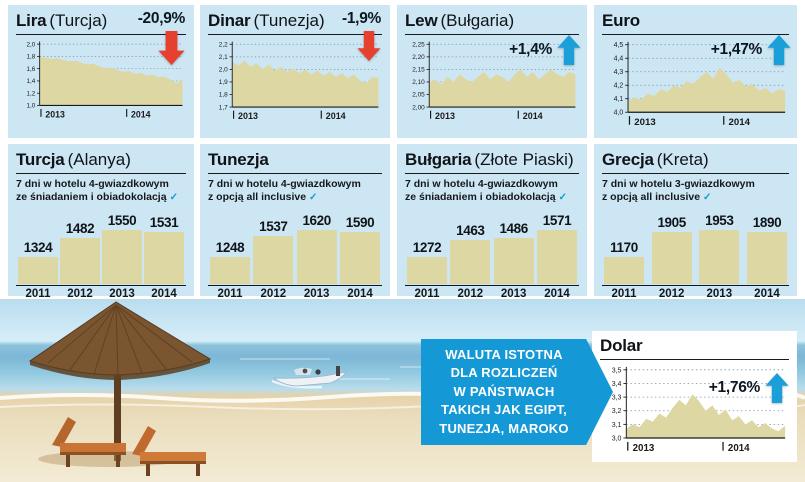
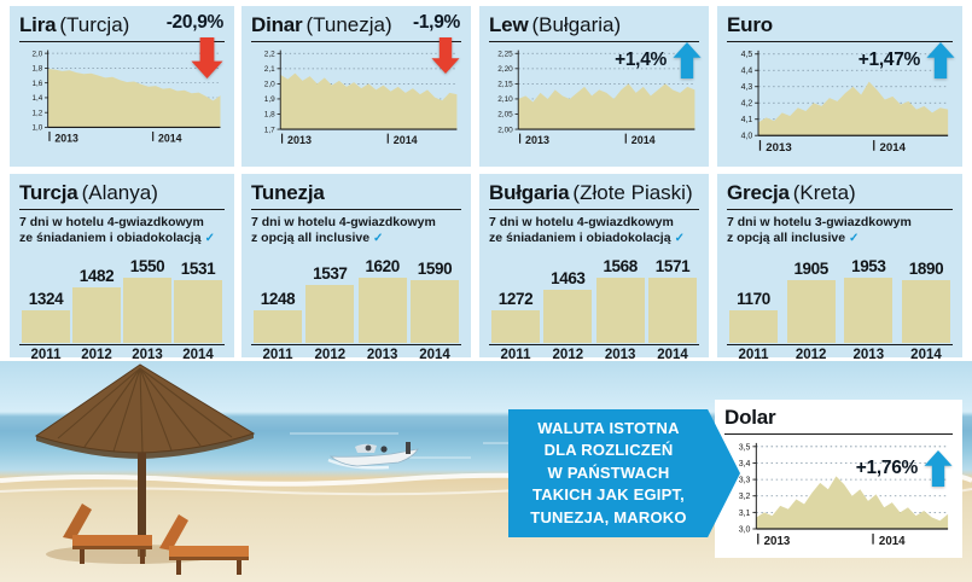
Bułgaria/2013: 1486 -> 1568
